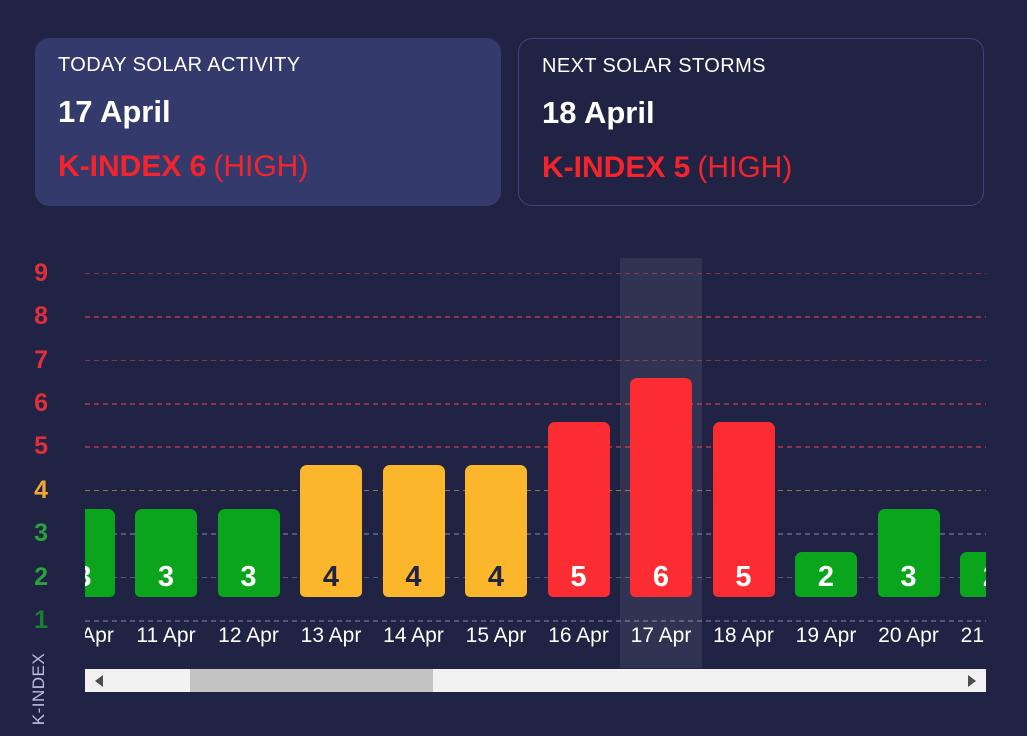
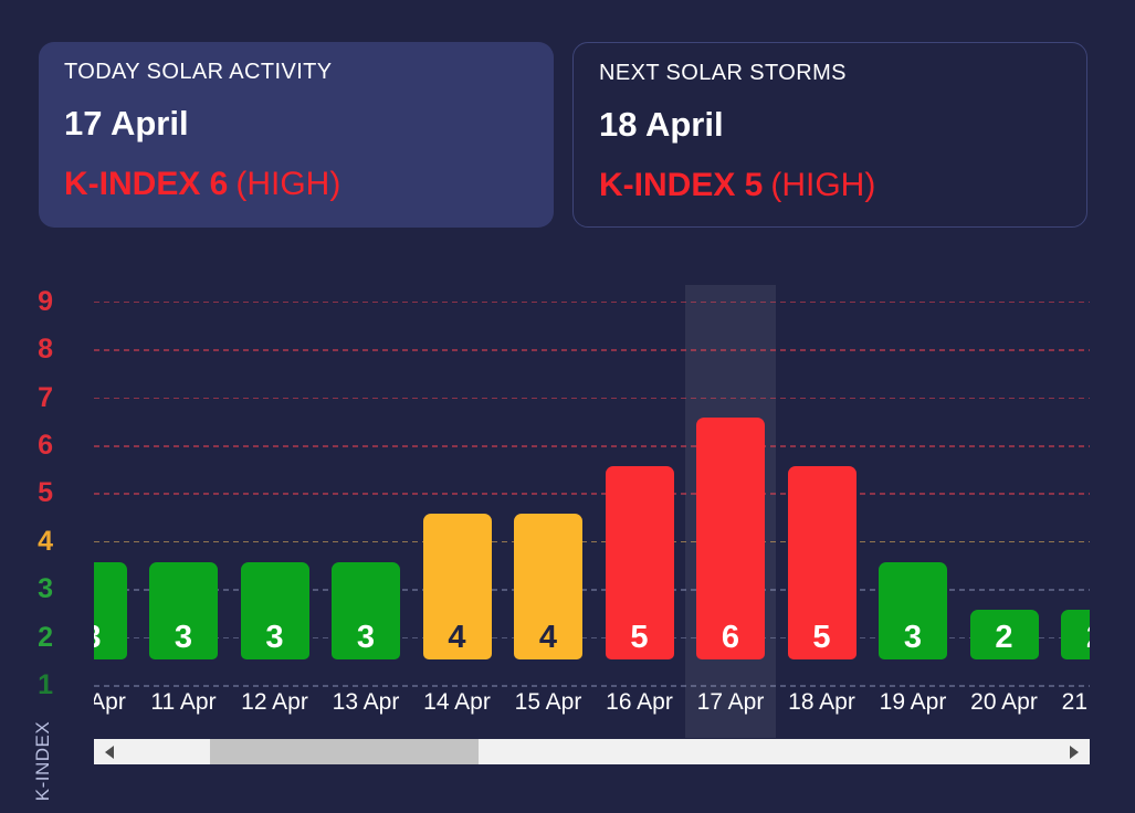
13 Apr: 4 -> 3
19 Apr: 2 -> 3
20 Apr: 3 -> 2
